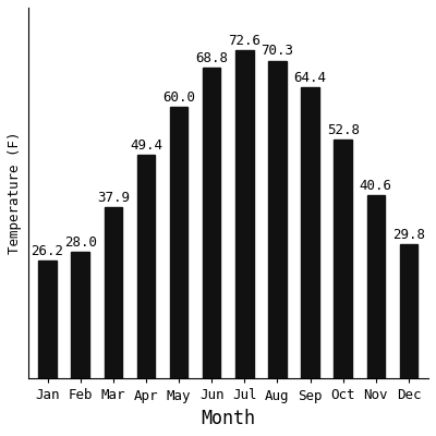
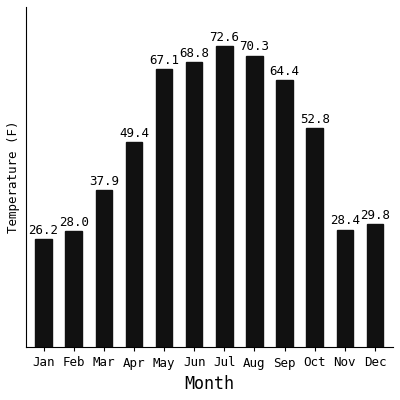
May: 60.0 -> 67.1
Nov: 40.6 -> 28.4
